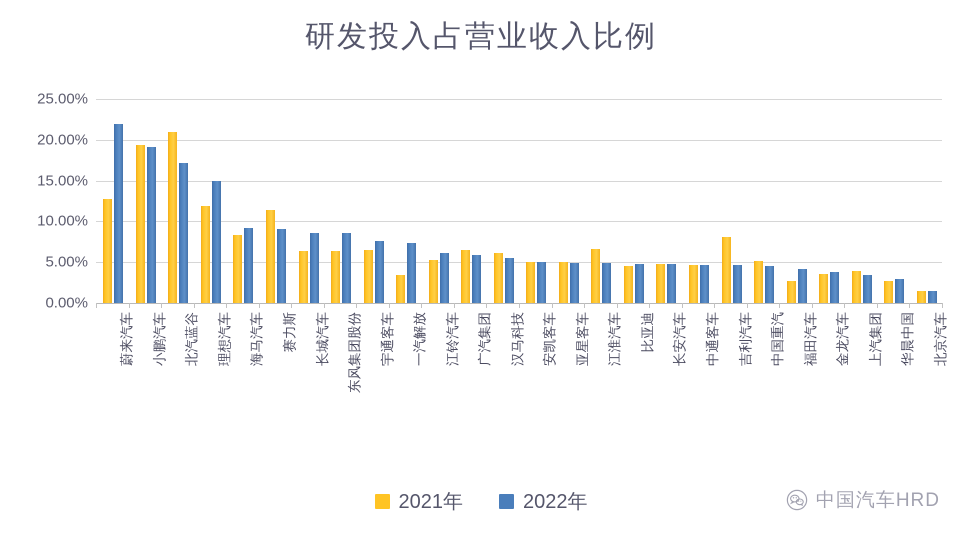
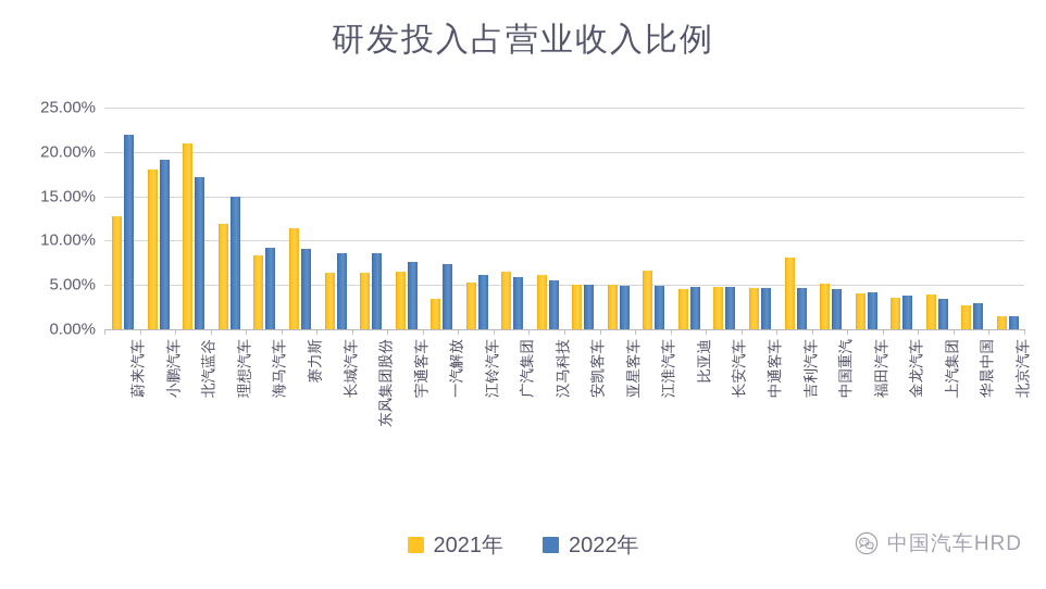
2021年/小鹏汽车: 19% -> 18%
2021年/福田汽车: 3% -> 4%
